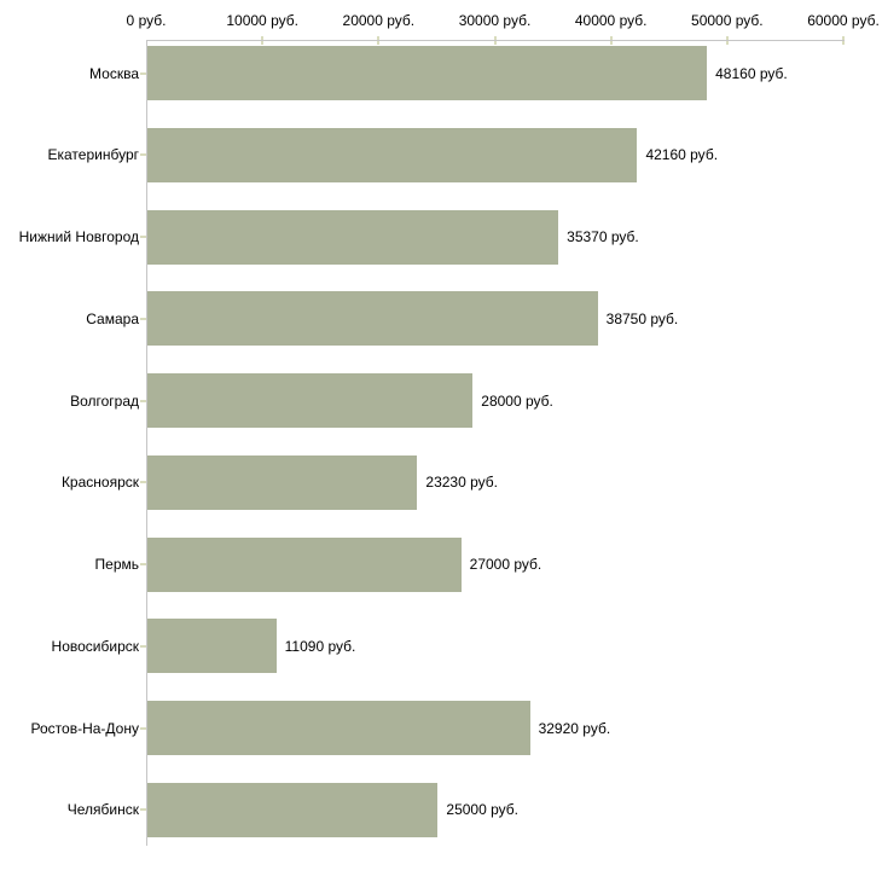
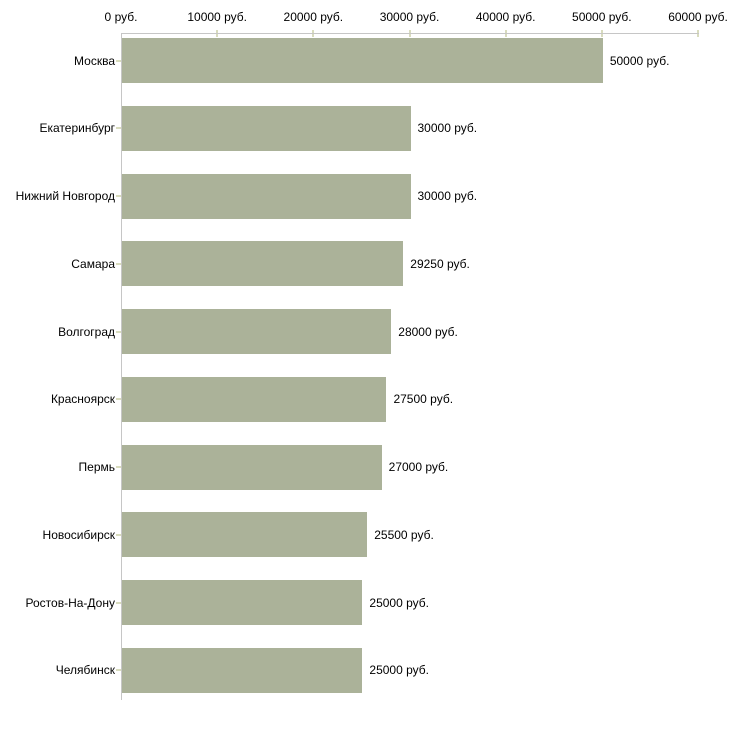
Москва: 48160 -> 50000
Екатеринбург: 42160 -> 30000
Нижний Новгород: 35370 -> 30000
Самара: 38750 -> 29250
Красноярск: 23230 -> 27500
Новосибирск: 11090 -> 25500
Ростов-На-Дону: 32920 -> 25000
